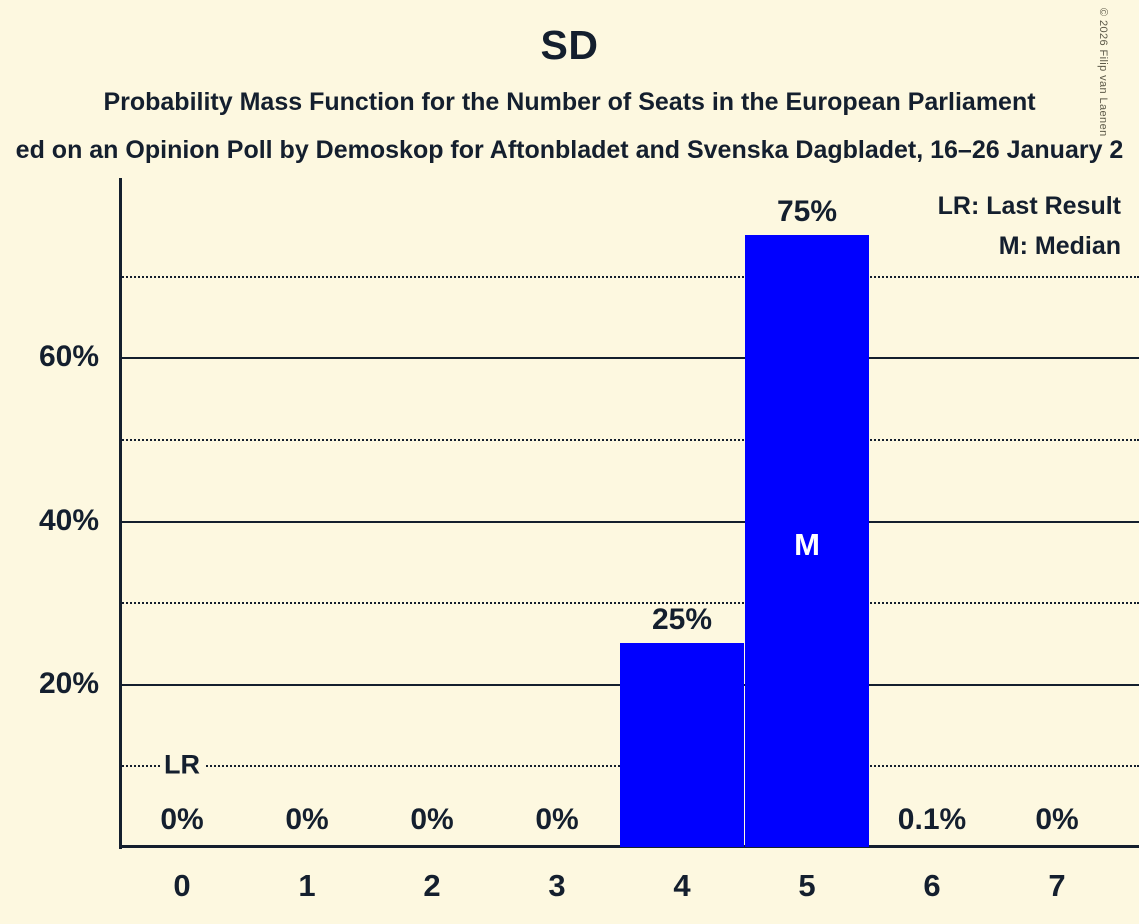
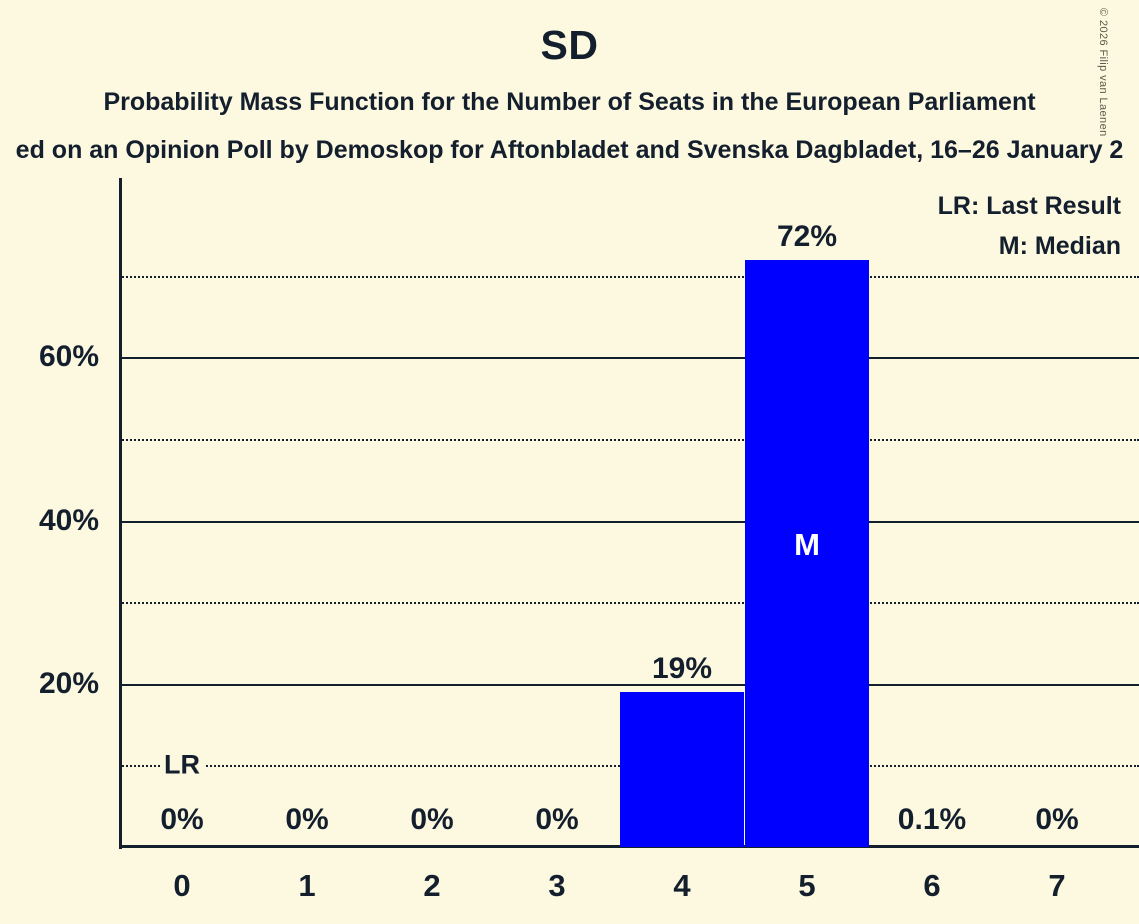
4: 25% -> 19%
5: 75% -> 72%
